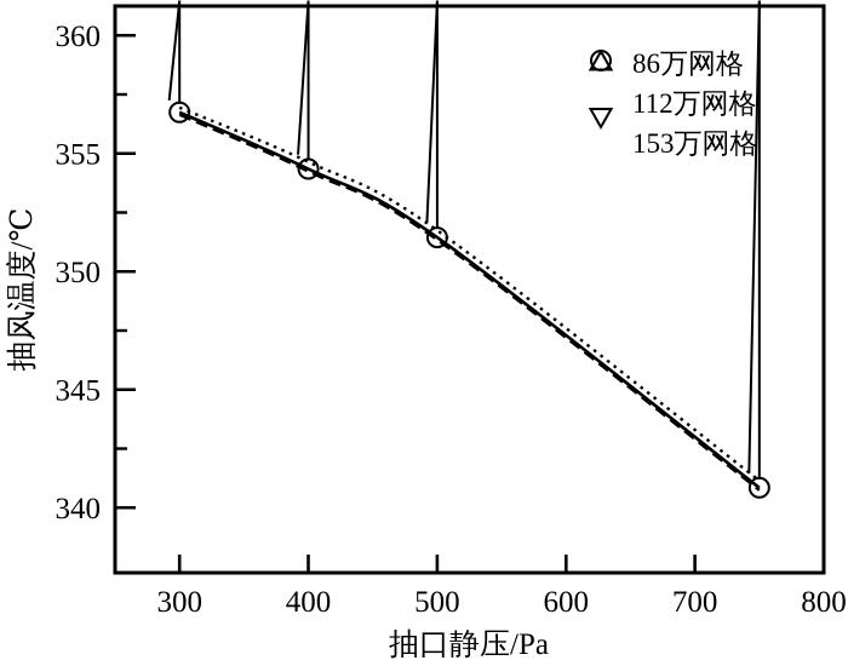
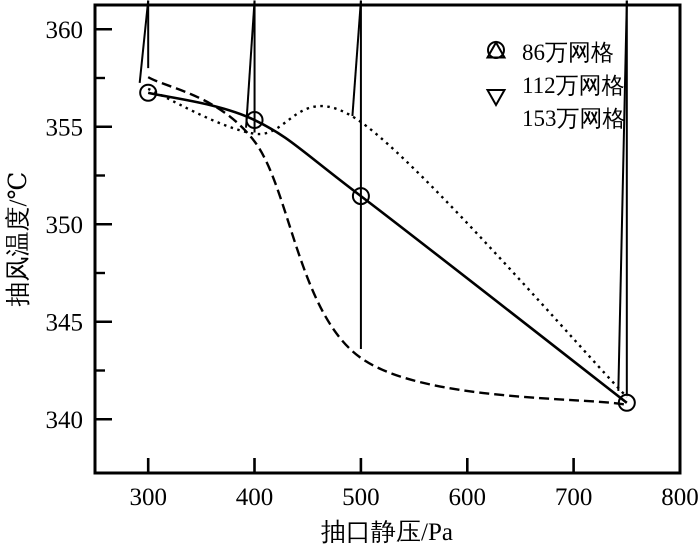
112万网格/300: 356.9 -> 357.8
86万网格/400: 354.6 -> 355.6
112万网格/500: 351.6 -> 343.4
153万网格/500: 352.0 -> 355.5
